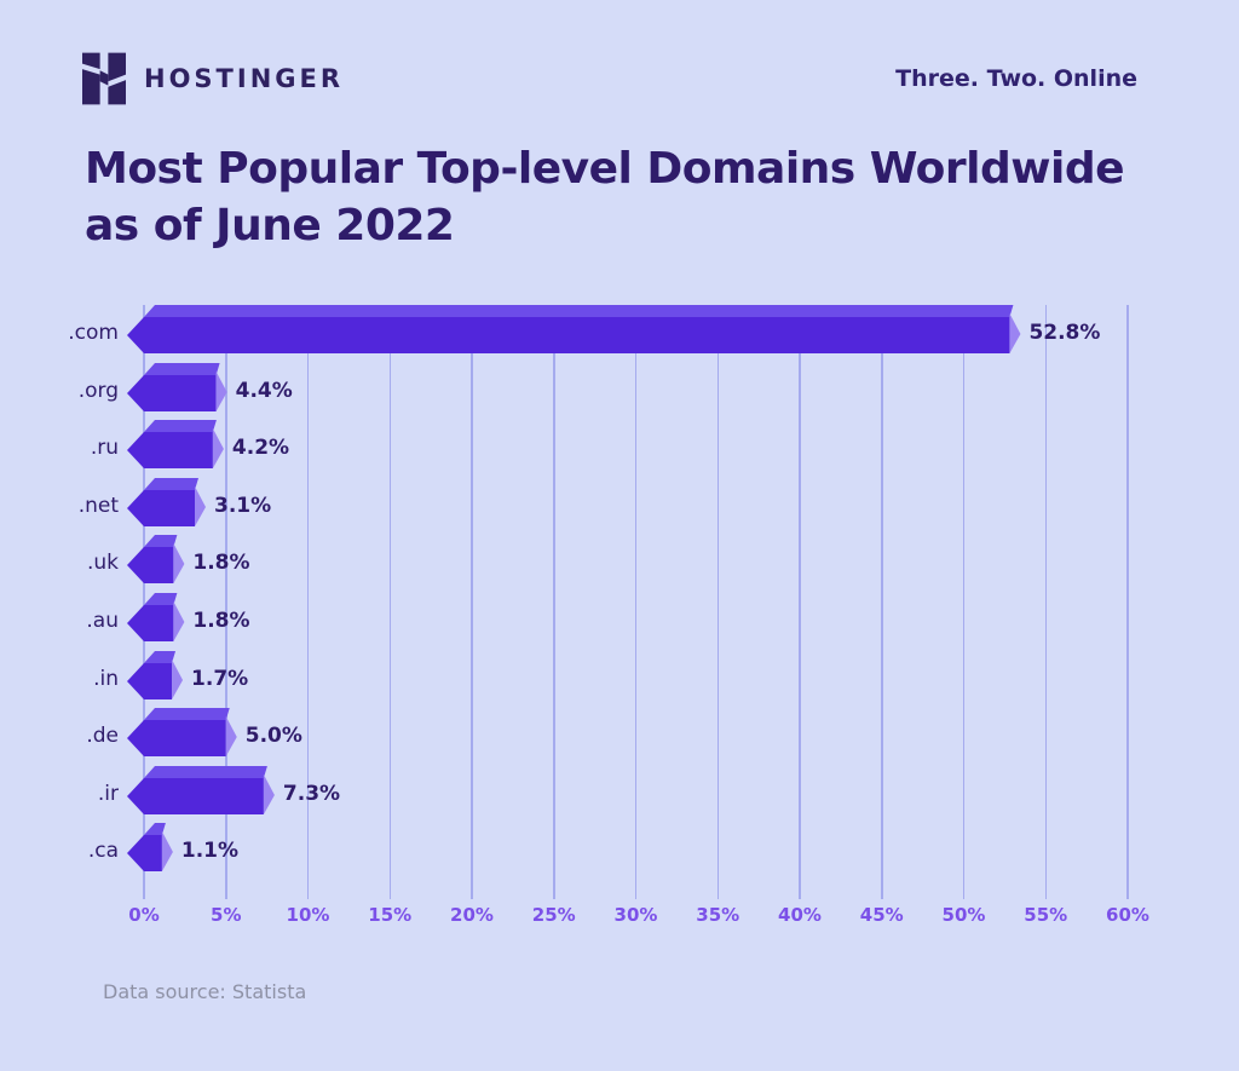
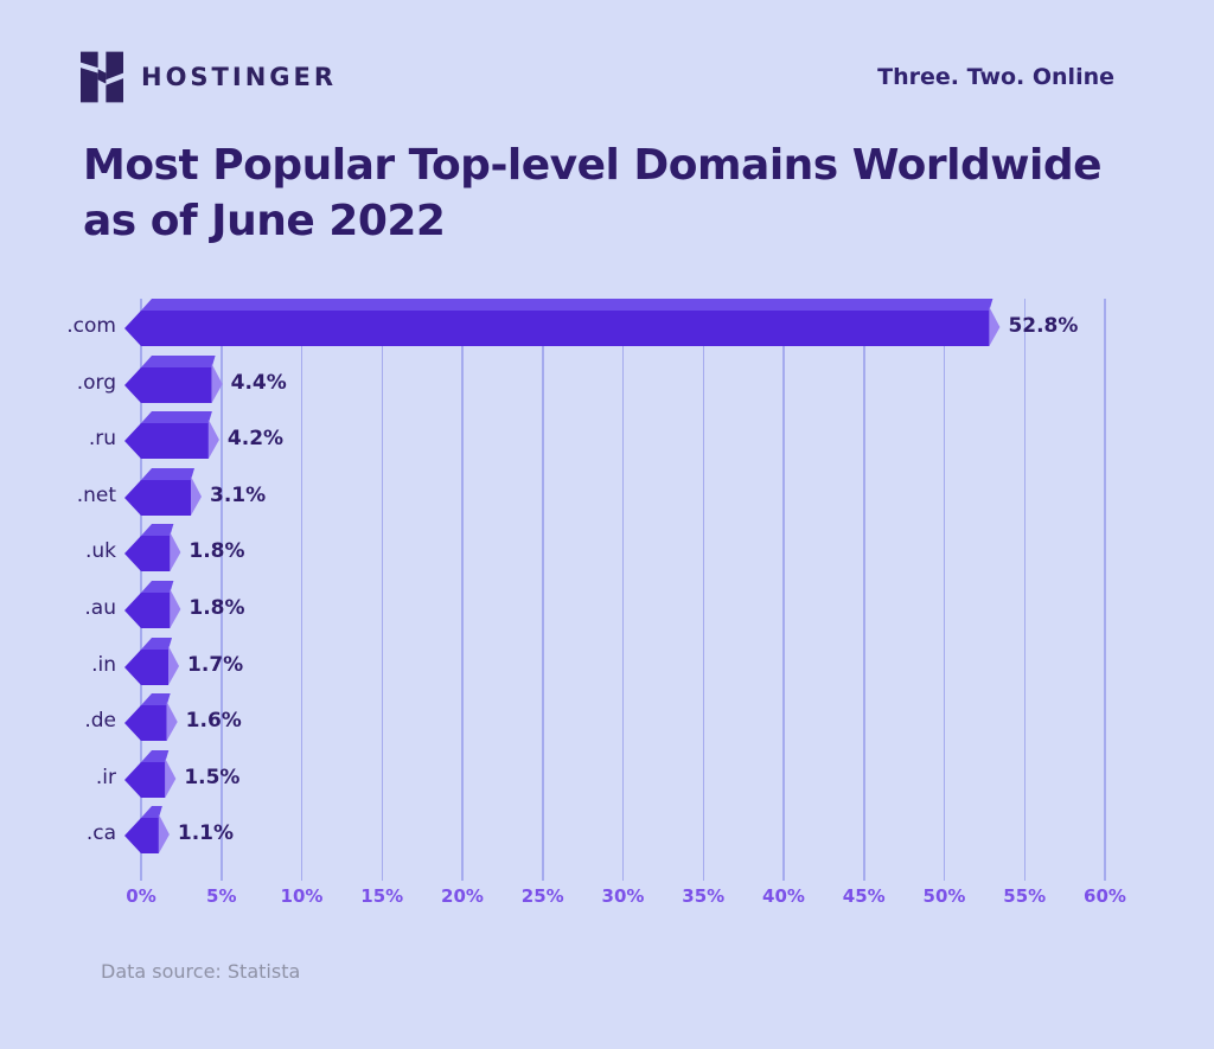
.de: 5.0% -> 1.6%
.ir: 7.3% -> 1.5%
